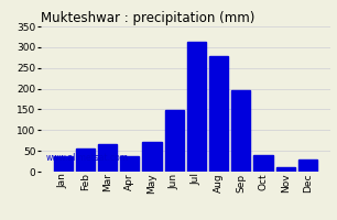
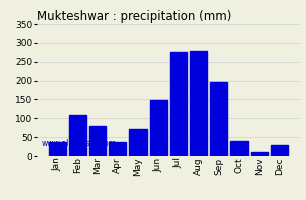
Feb: 55 -> 110
Mar: 65 -> 80
Jul: 312 -> 275
